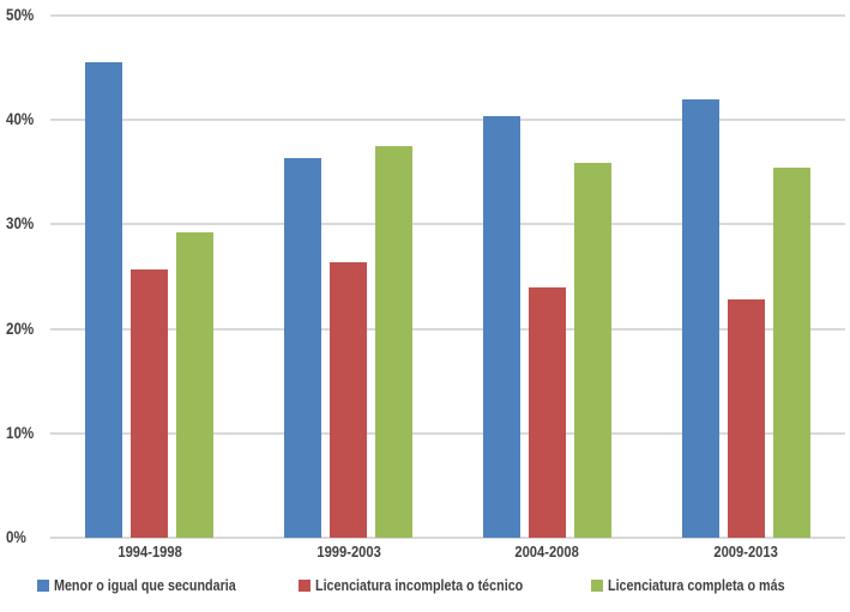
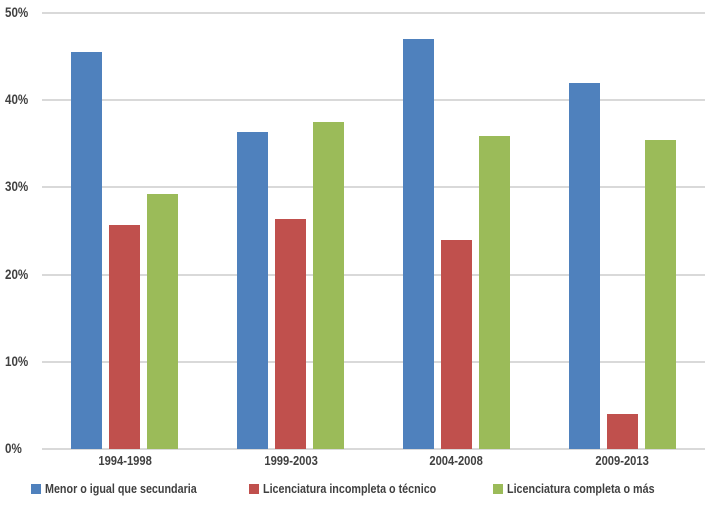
Menor o igual que secundaria/2004-2008: 40% -> 47%
Licenciatura incompleta o técnico/2009-2013: 23% -> 4%
